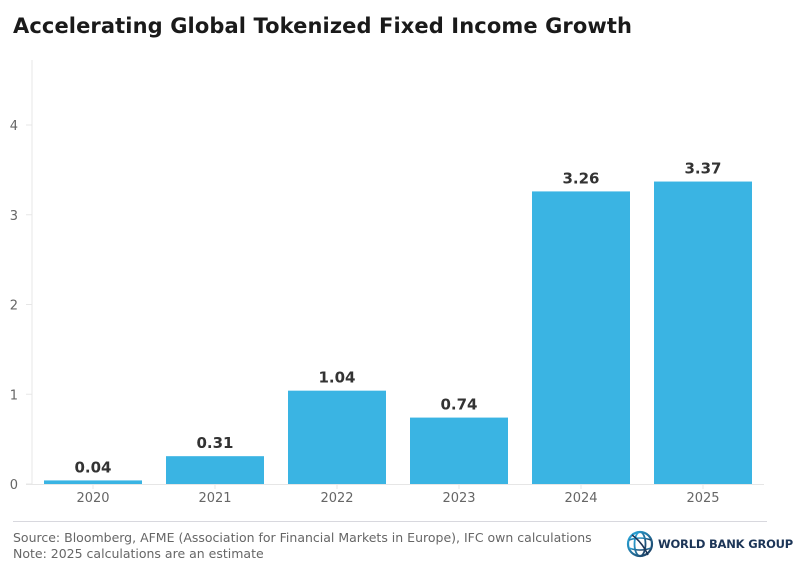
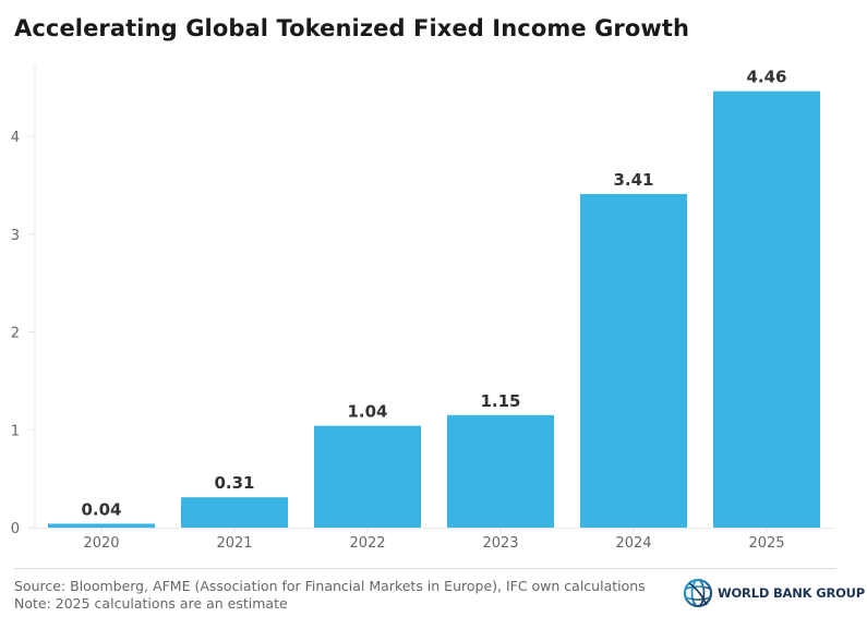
2023: 0.74 -> 1.15
2024: 3.26 -> 3.41
2025: 3.37 -> 4.46
